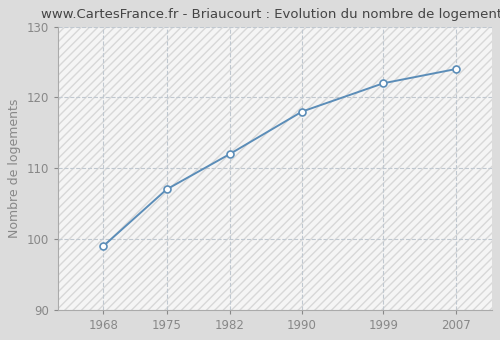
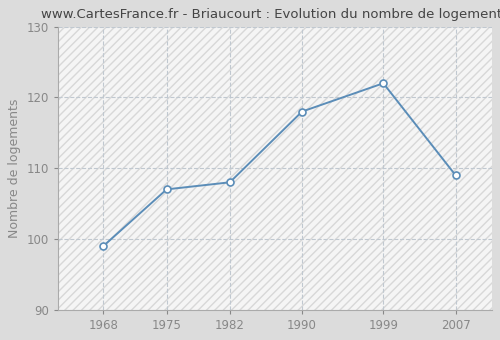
1982: 112 -> 108
2007: 124 -> 109
